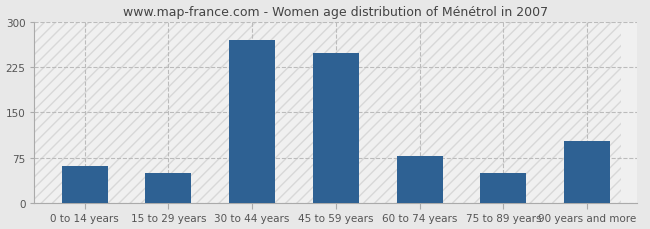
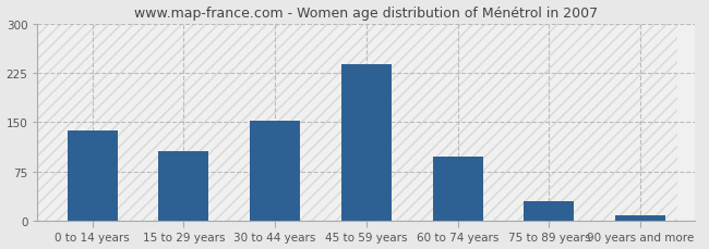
0 to 14 years: 62 -> 137
15 to 29 years: 50 -> 105
30 to 44 years: 270 -> 152
45 to 59 years: 248 -> 238
60 to 74 years: 78 -> 98
75 to 89 years: 50 -> 30
90 years and more: 102 -> 8
